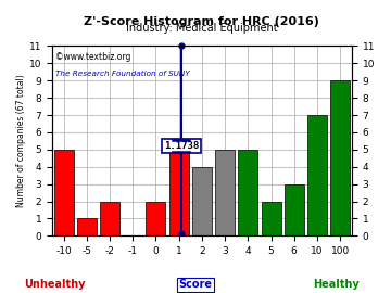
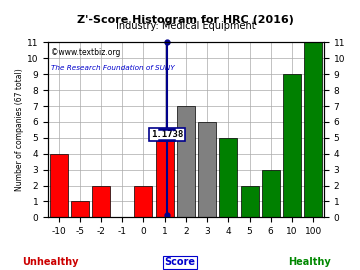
-10: 5 -> 4
2: 4 -> 7
3: 5 -> 6
10: 7 -> 9
100: 9 -> 11
